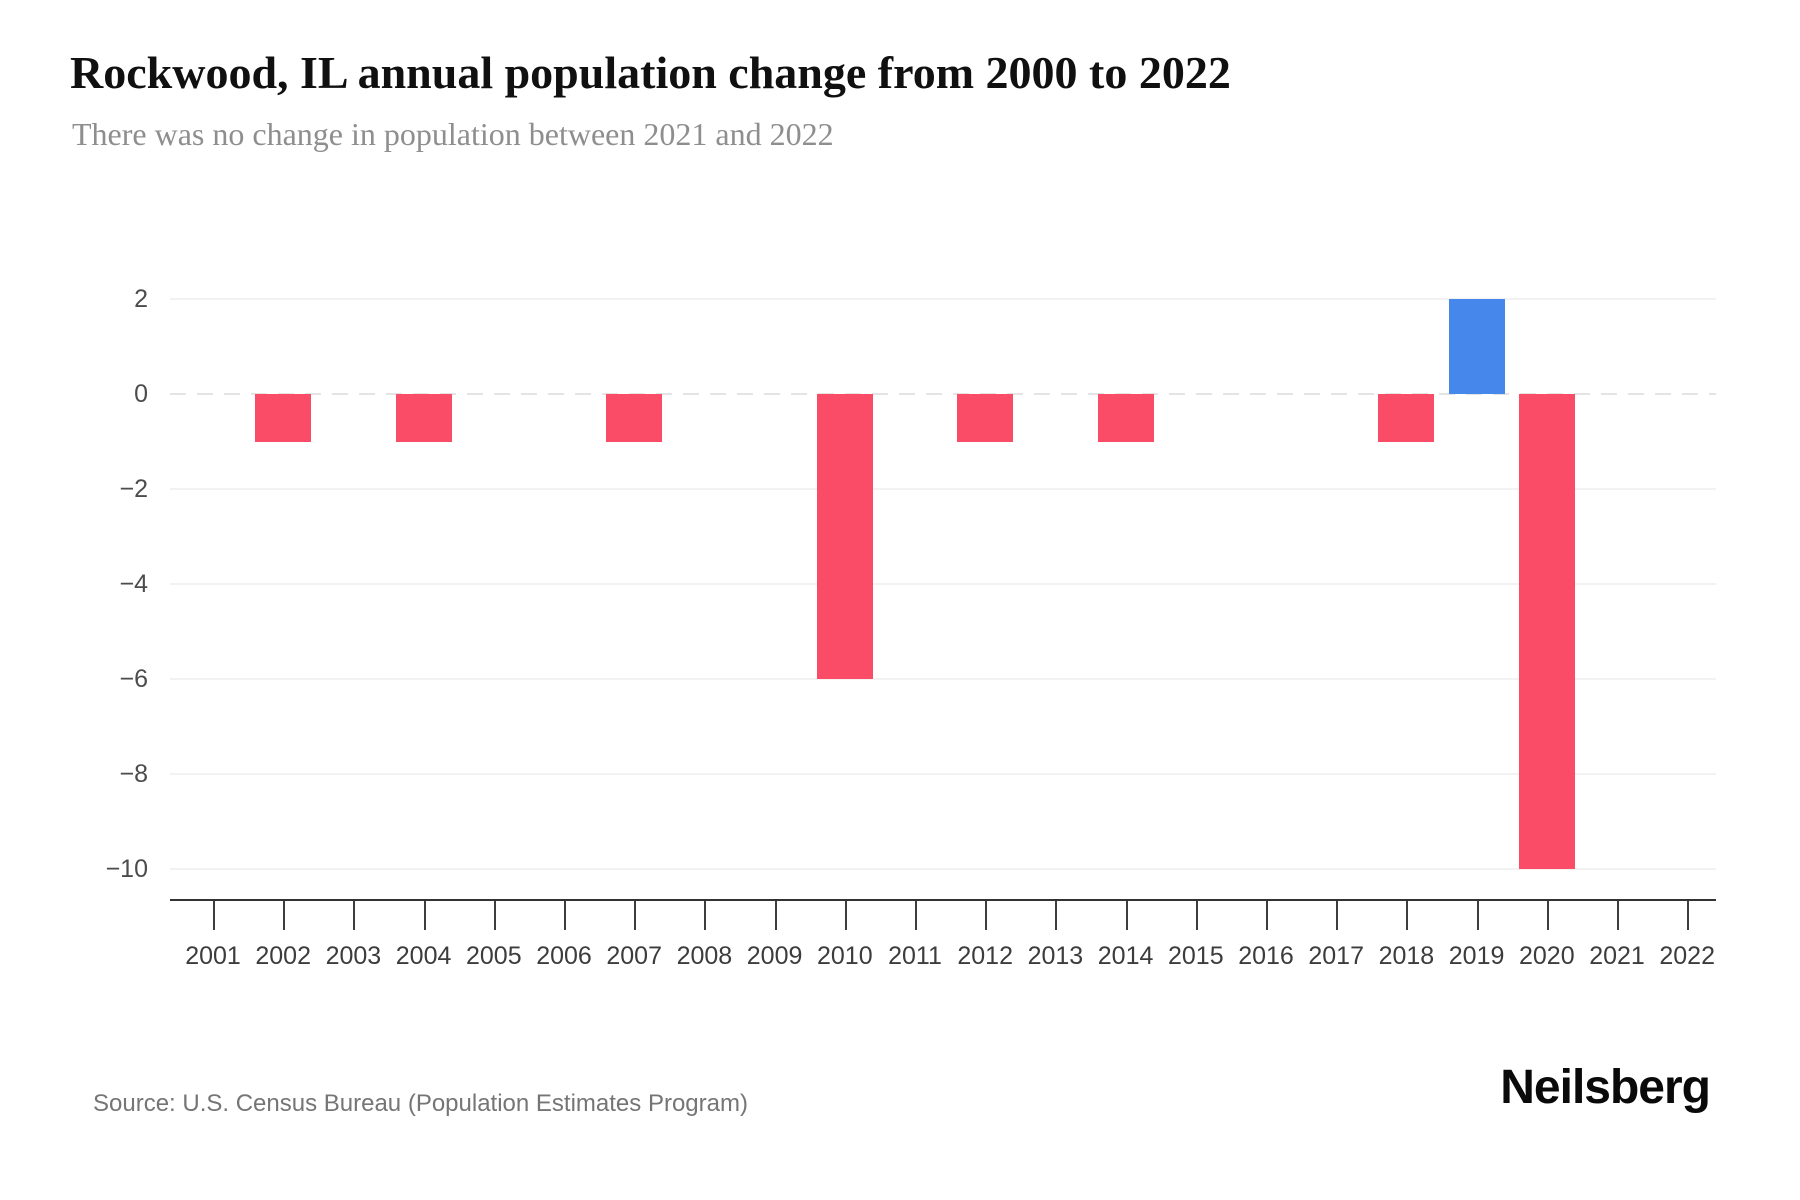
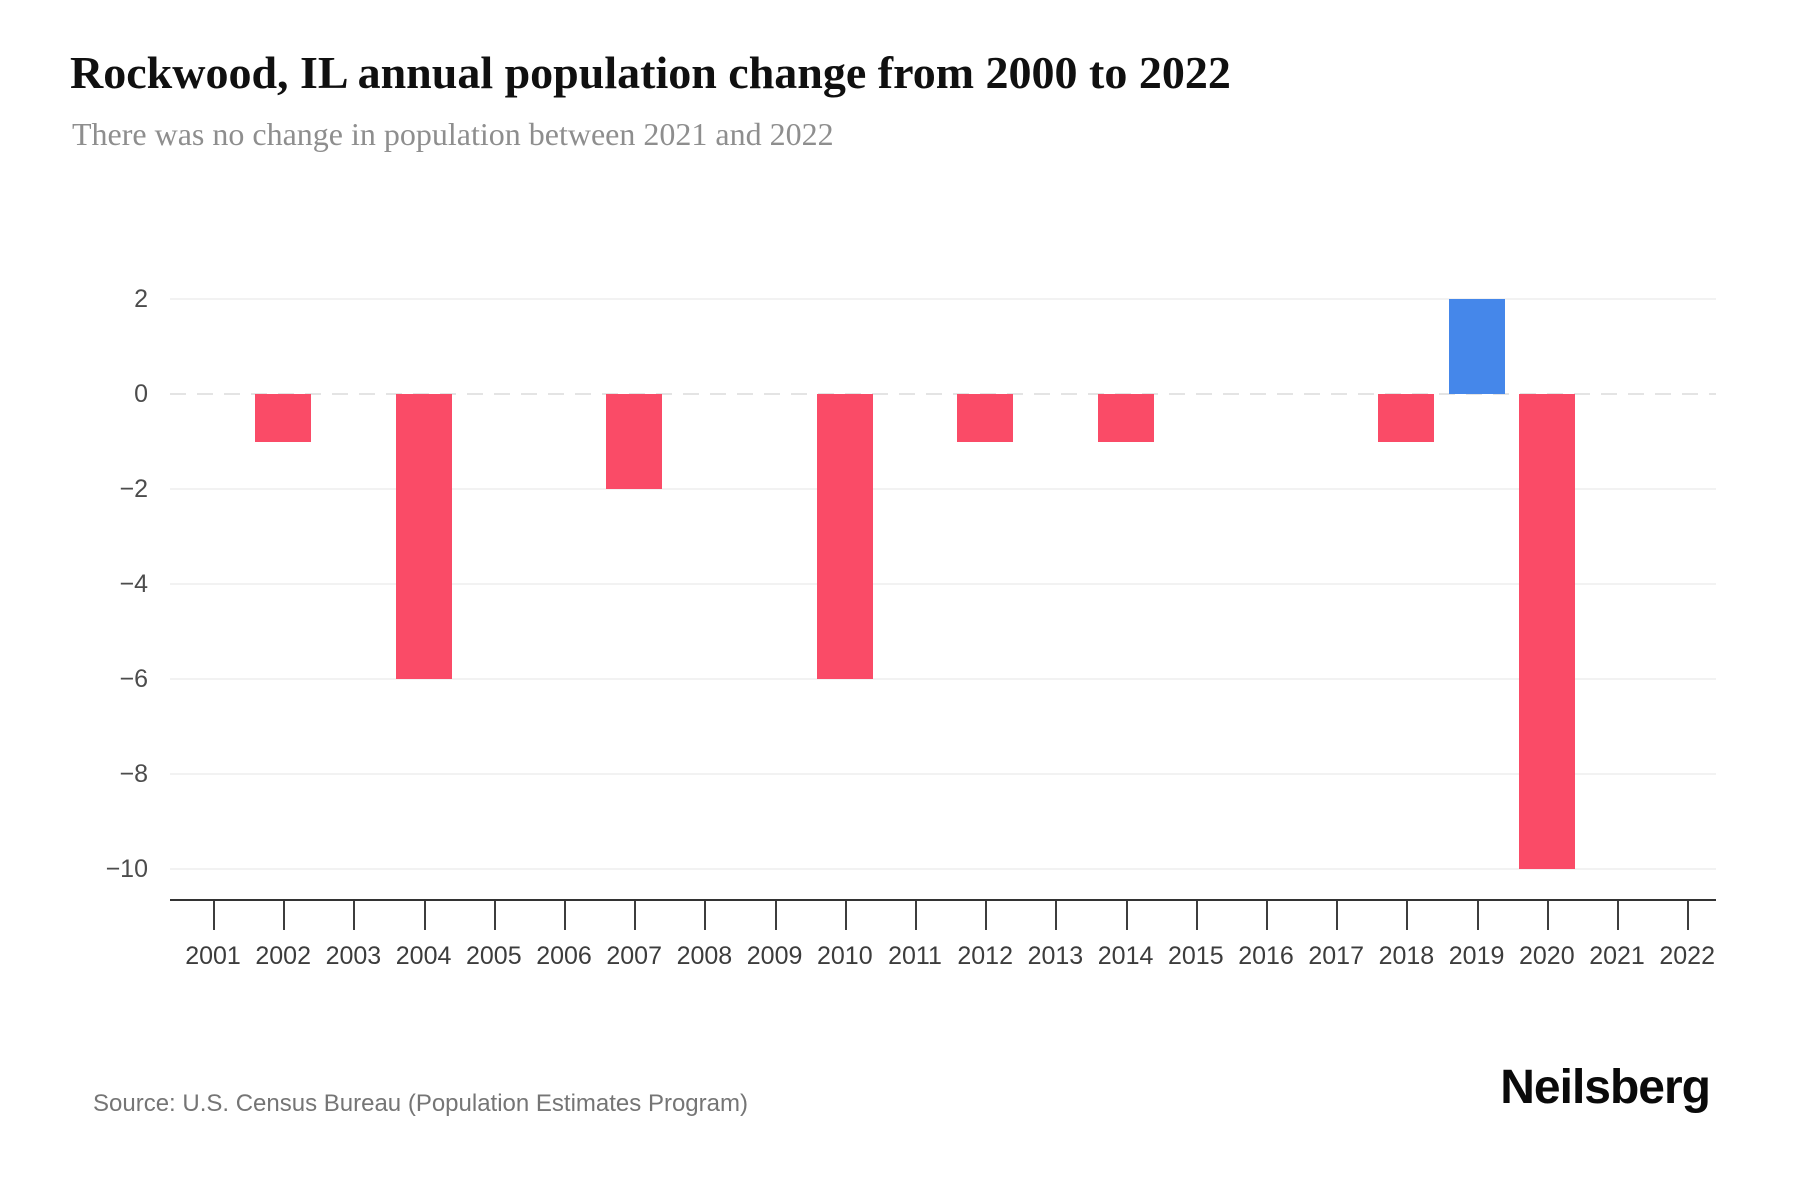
2004: -1 -> -6
2007: -1 -> -2
